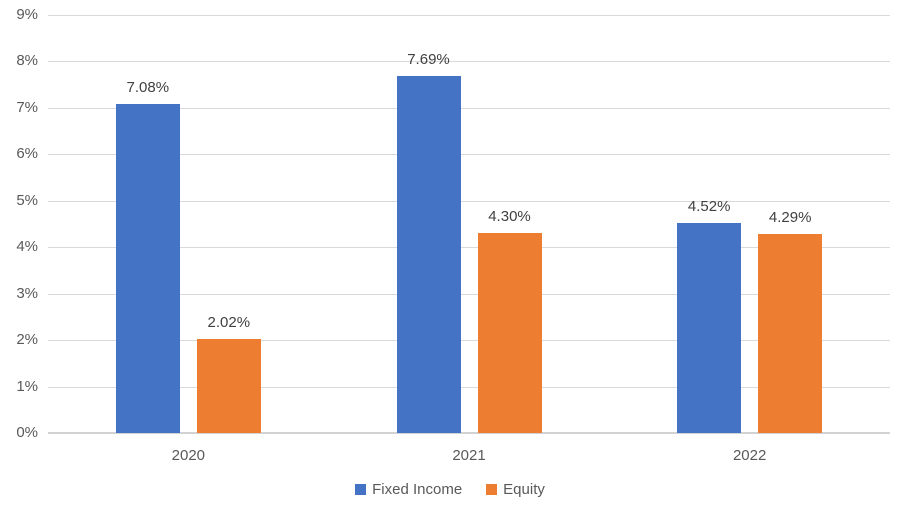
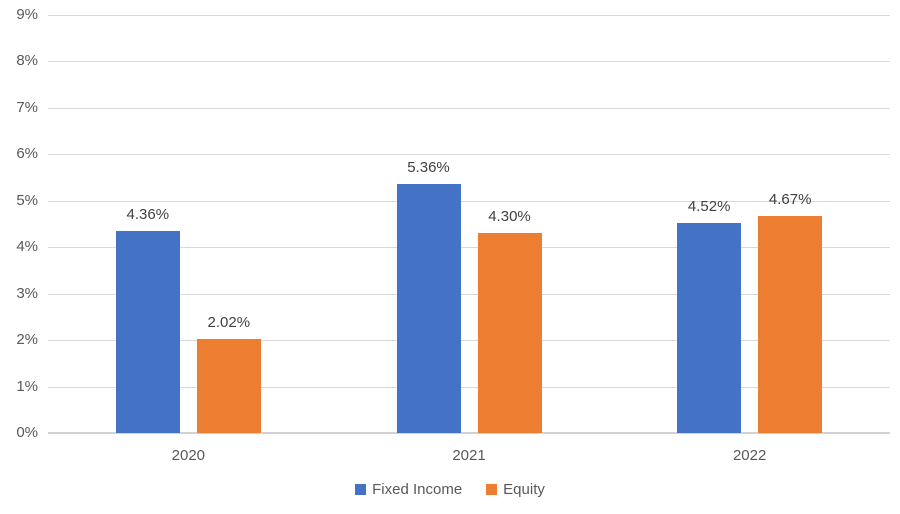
Fixed Income/2020: 7.08% -> 4.36%
Fixed Income/2021: 7.69% -> 5.36%
Equity/2022: 4.29% -> 4.67%
